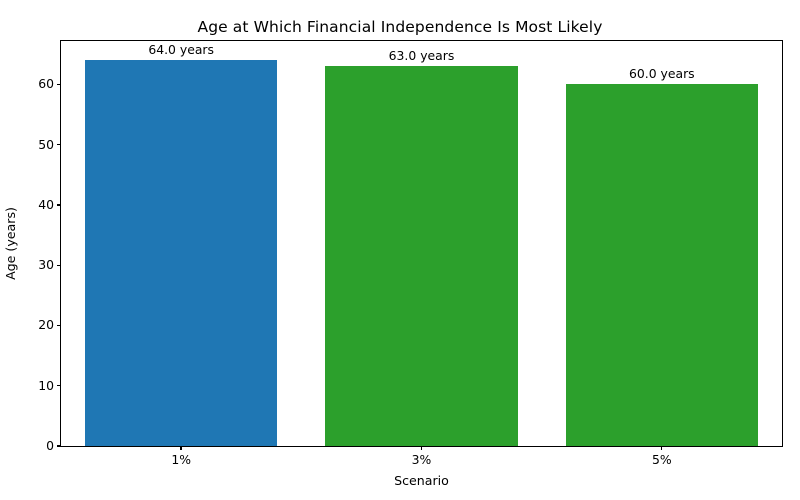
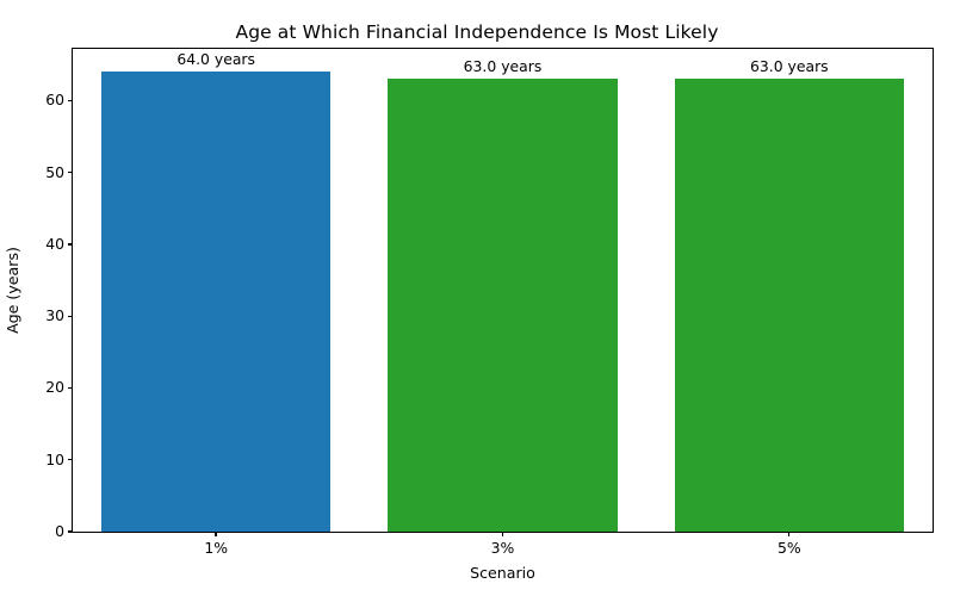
5%: 60.0 -> 63.0
